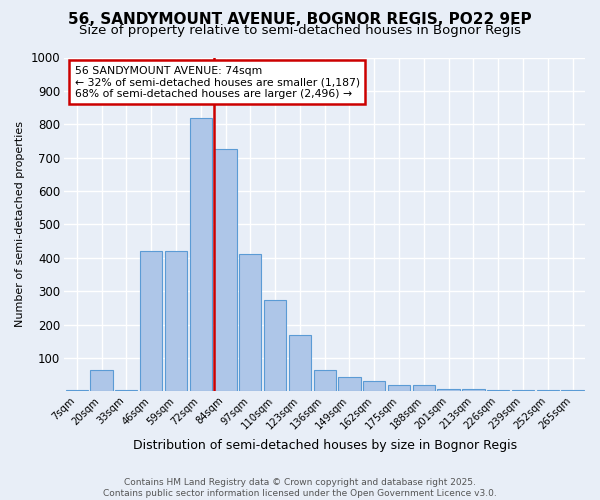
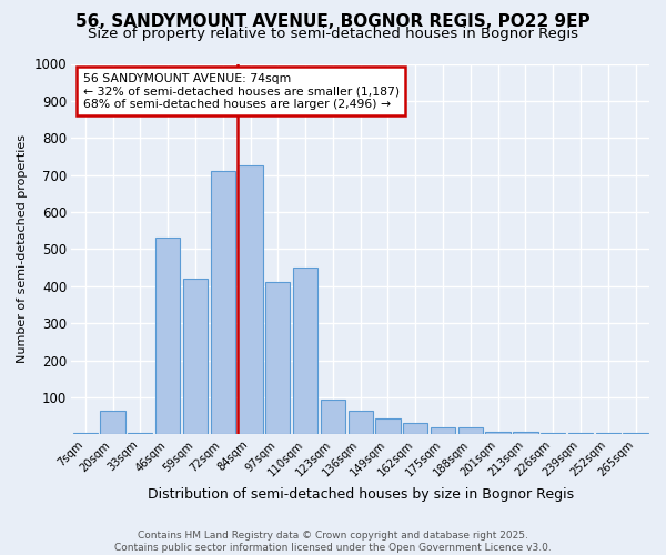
46sqm: 420 -> 530
72sqm: 820 -> 710
110sqm: 275 -> 450
123sqm: 170 -> 95
